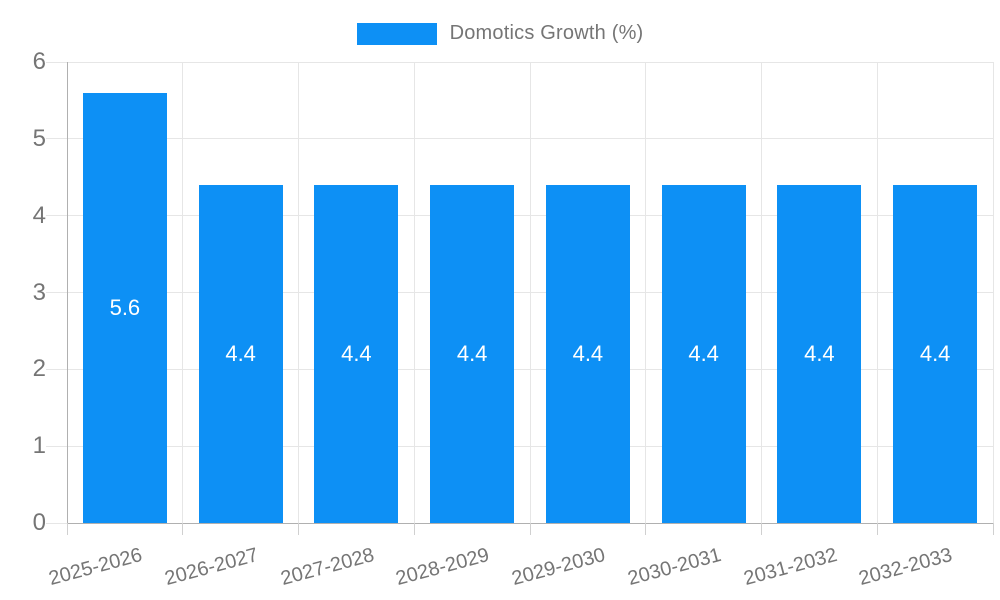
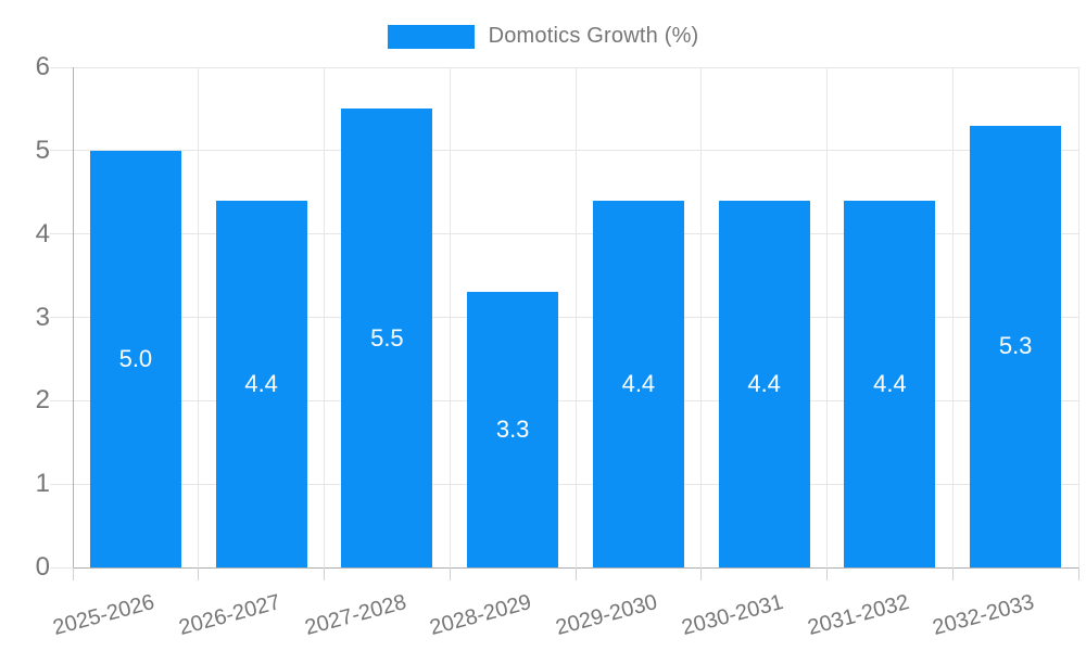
2025-2026: 5.6 -> 5.0
2027-2028: 4.4 -> 5.5
2028-2029: 4.4 -> 3.3
2032-2033: 4.4 -> 5.3
